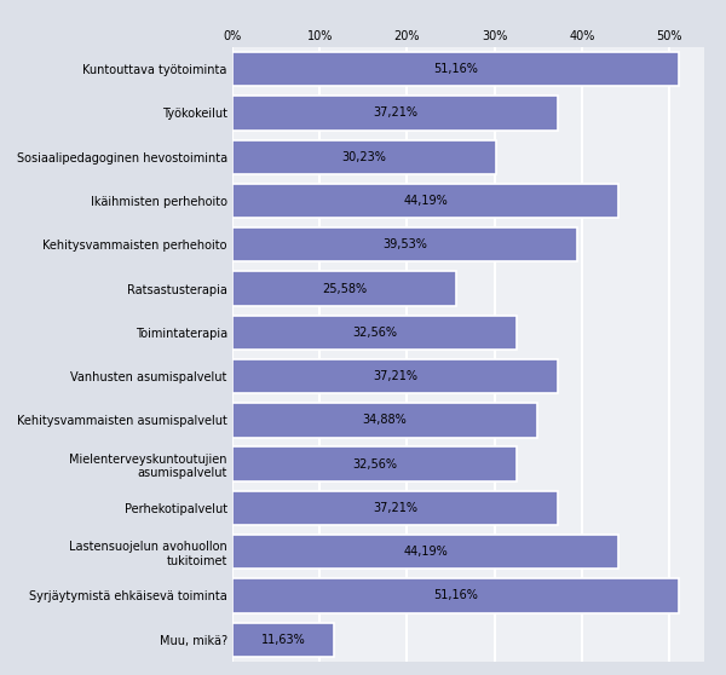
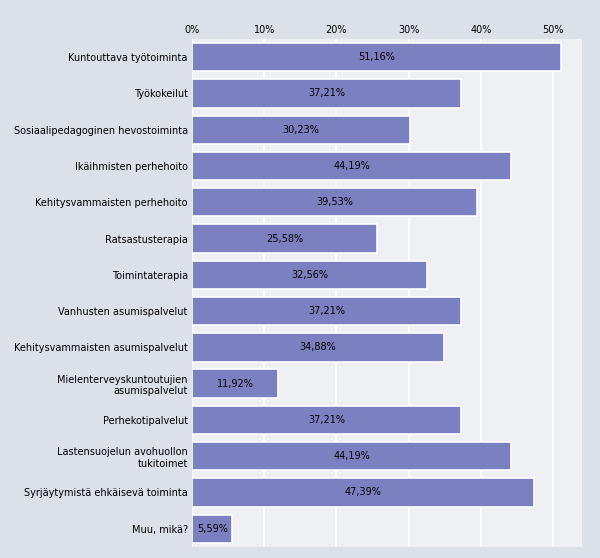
Mielenterveyskuntoutujien asumispalvelut: 32,56% -> 11,92%
Syrjäytymistä ehkäisevä toiminta: 51,16% -> 47,39%
Muu, mikä?: 11,63% -> 5,59%
